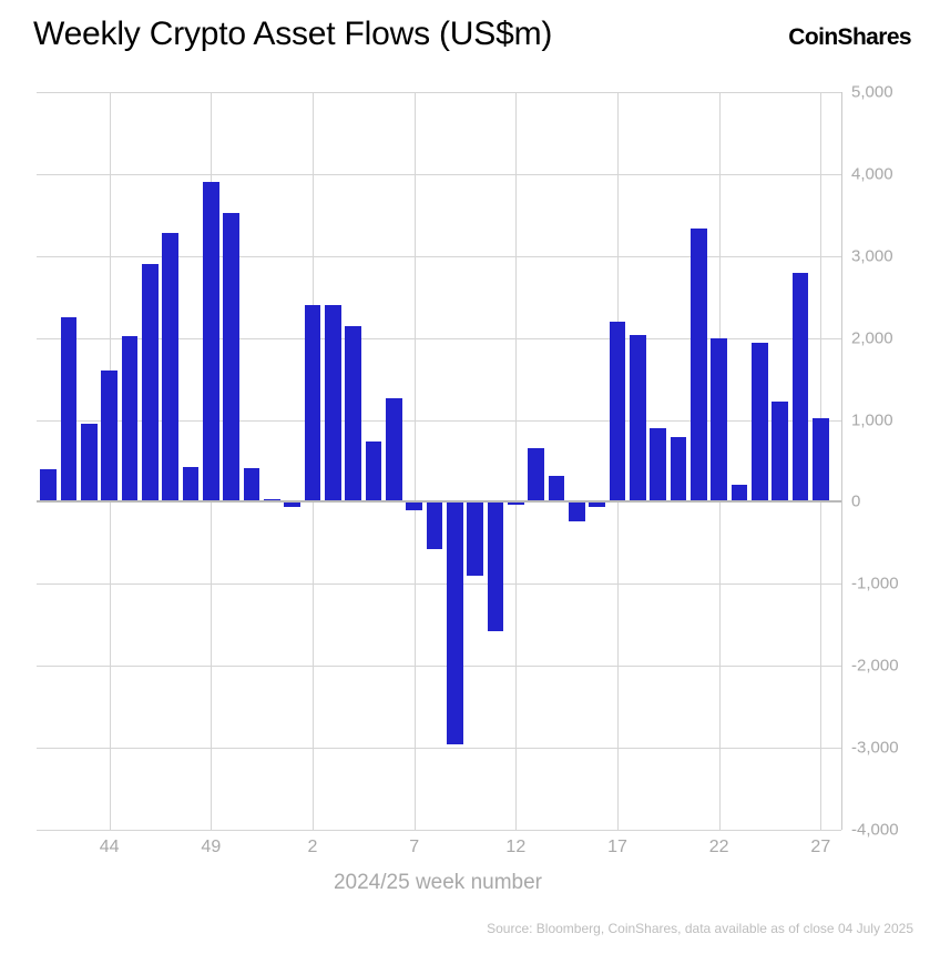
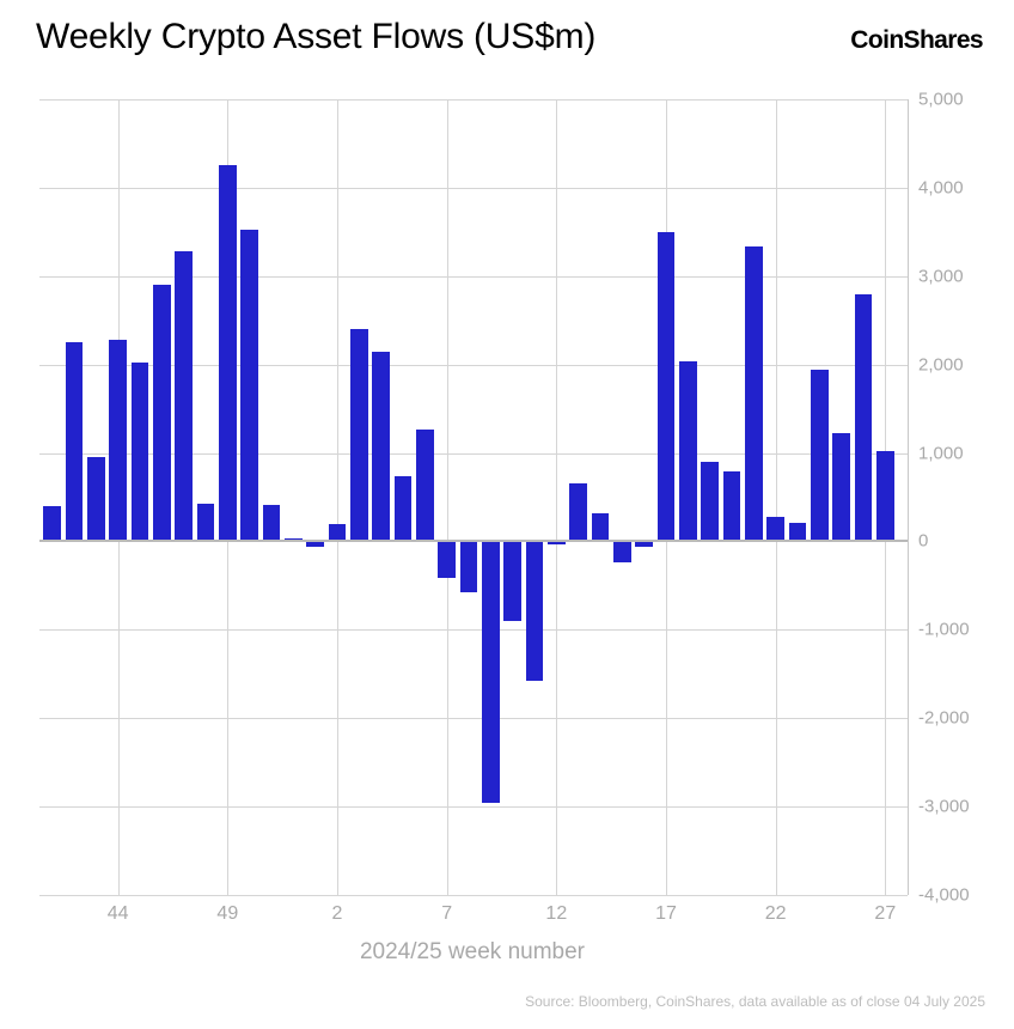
44: 1600 -> 2300
49: 3900 -> 4300
2: 2400 -> 200
7: -100 -> -400
17: 2200 -> 3500
22: 2000 -> 300
